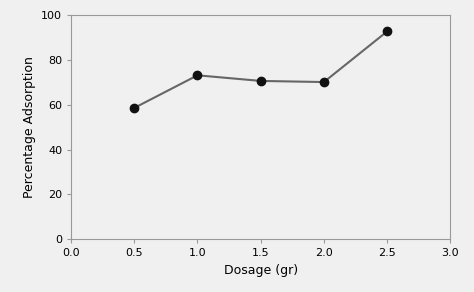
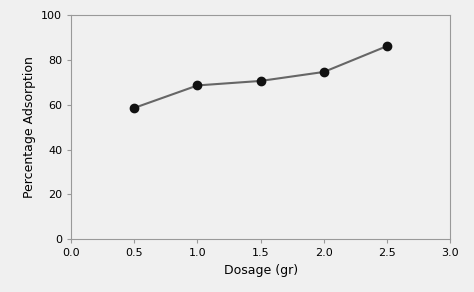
1.0: 73.0 -> 68.5
2.0: 70.0 -> 74.5
2.5: 92.5 -> 86.0
